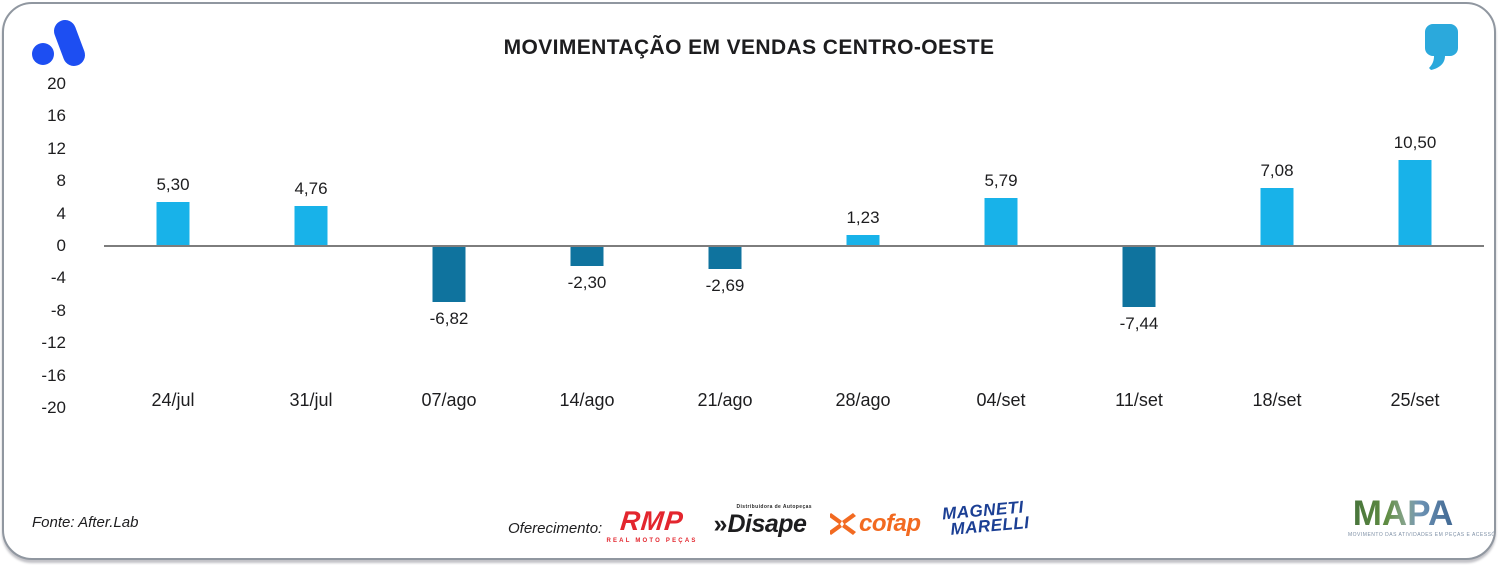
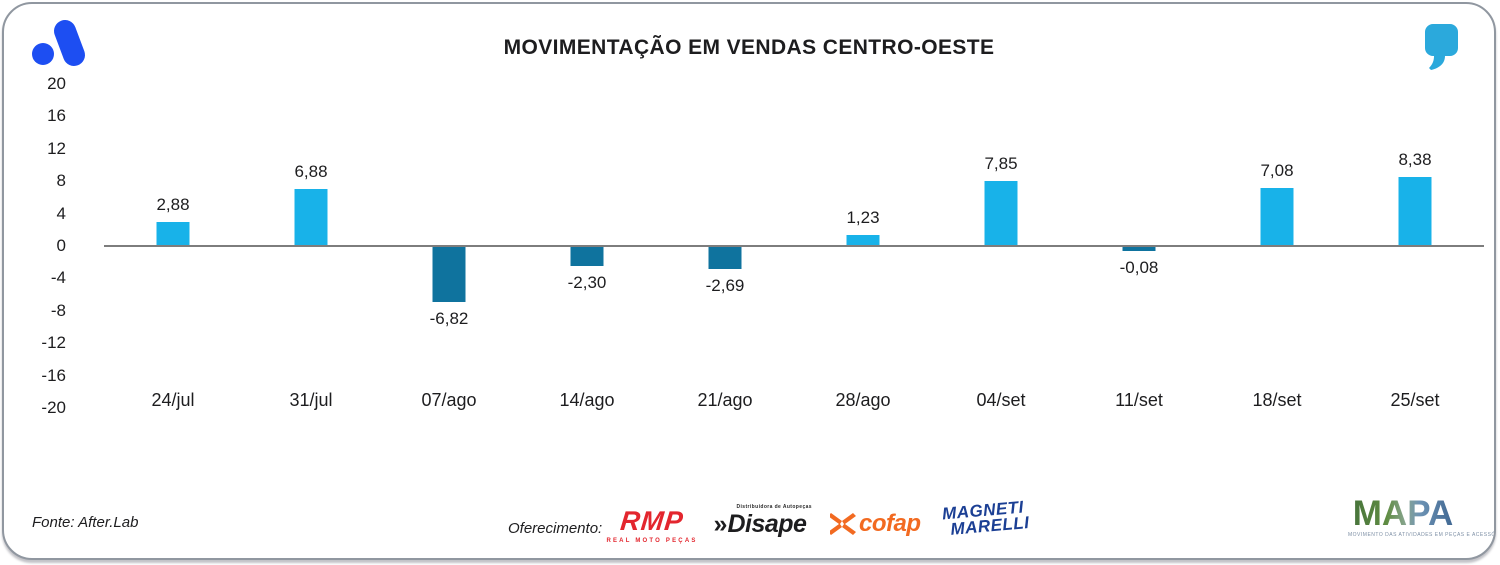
24/jul: 5,30 -> 2,88
31/jul: 4,76 -> 6,88
04/set: 5,79 -> 7,85
11/set: -7,44 -> -0,08
25/set: 10,50 -> 8,38
